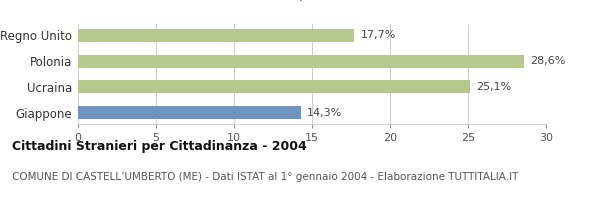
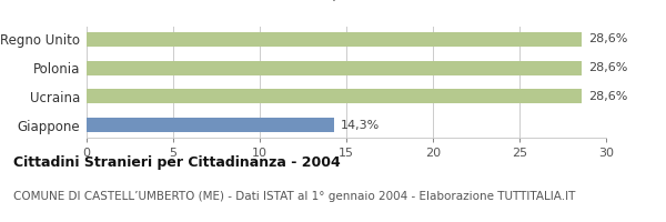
Regno Unito: 17,7% -> 28,6%
Ucraina: 25,1% -> 28,6%
